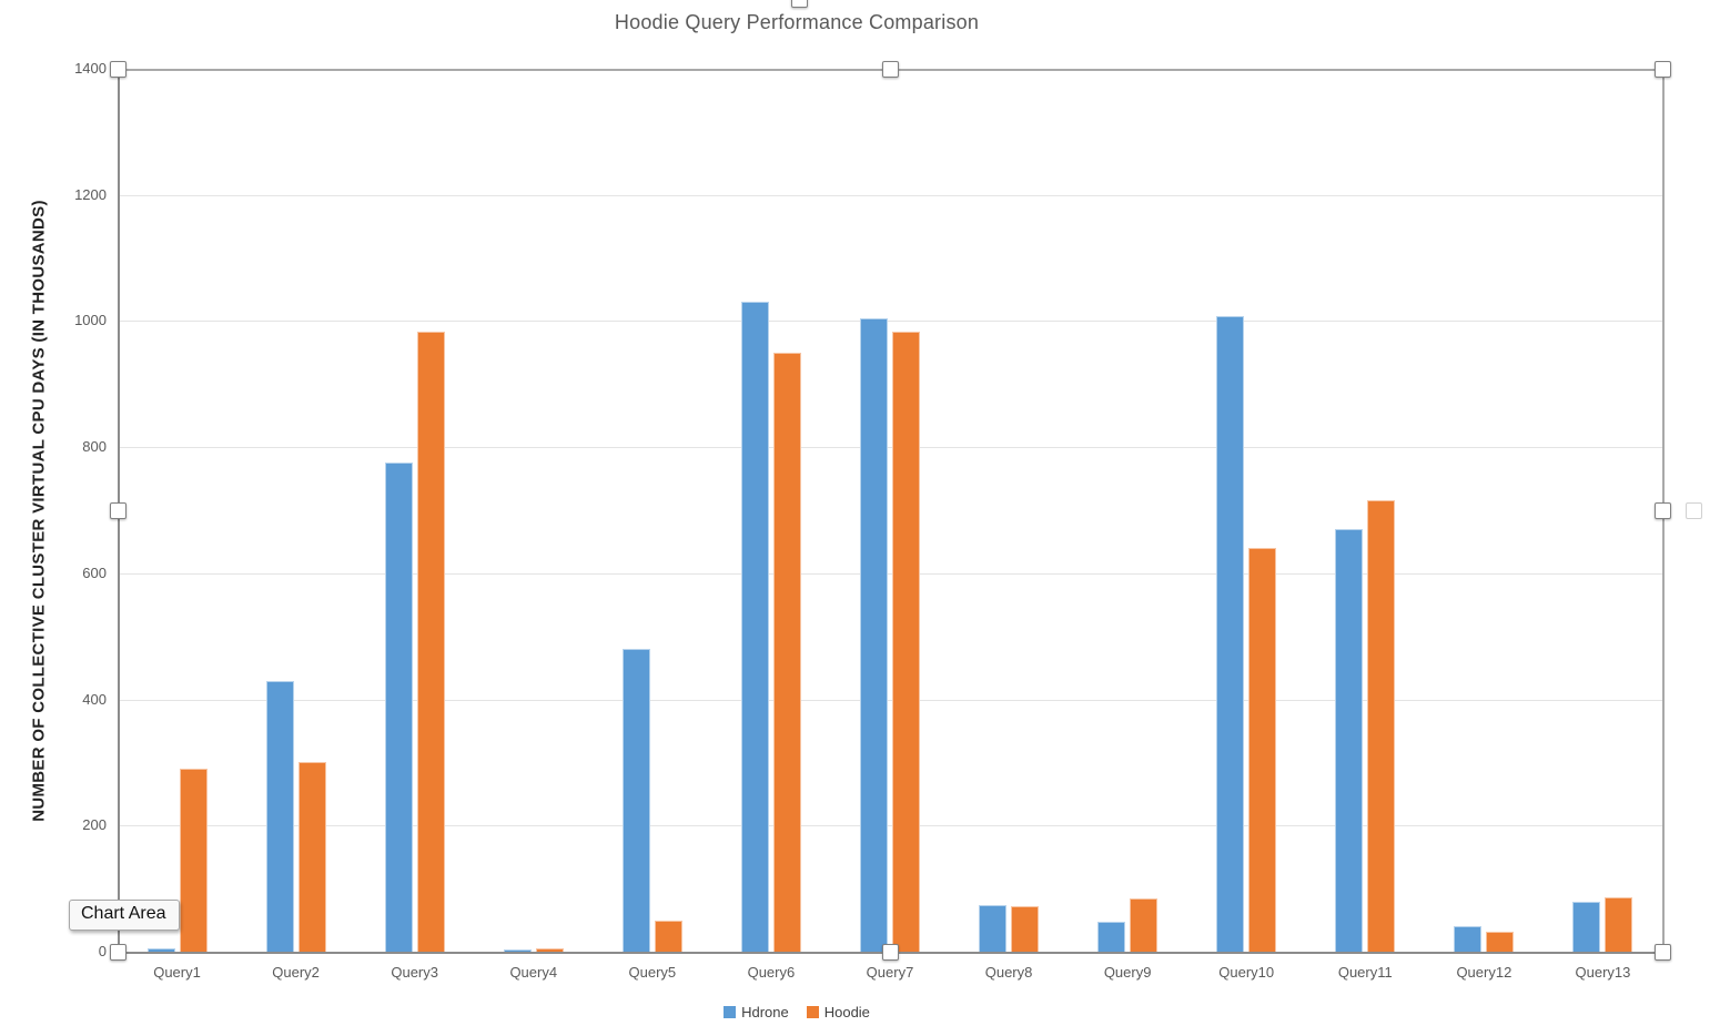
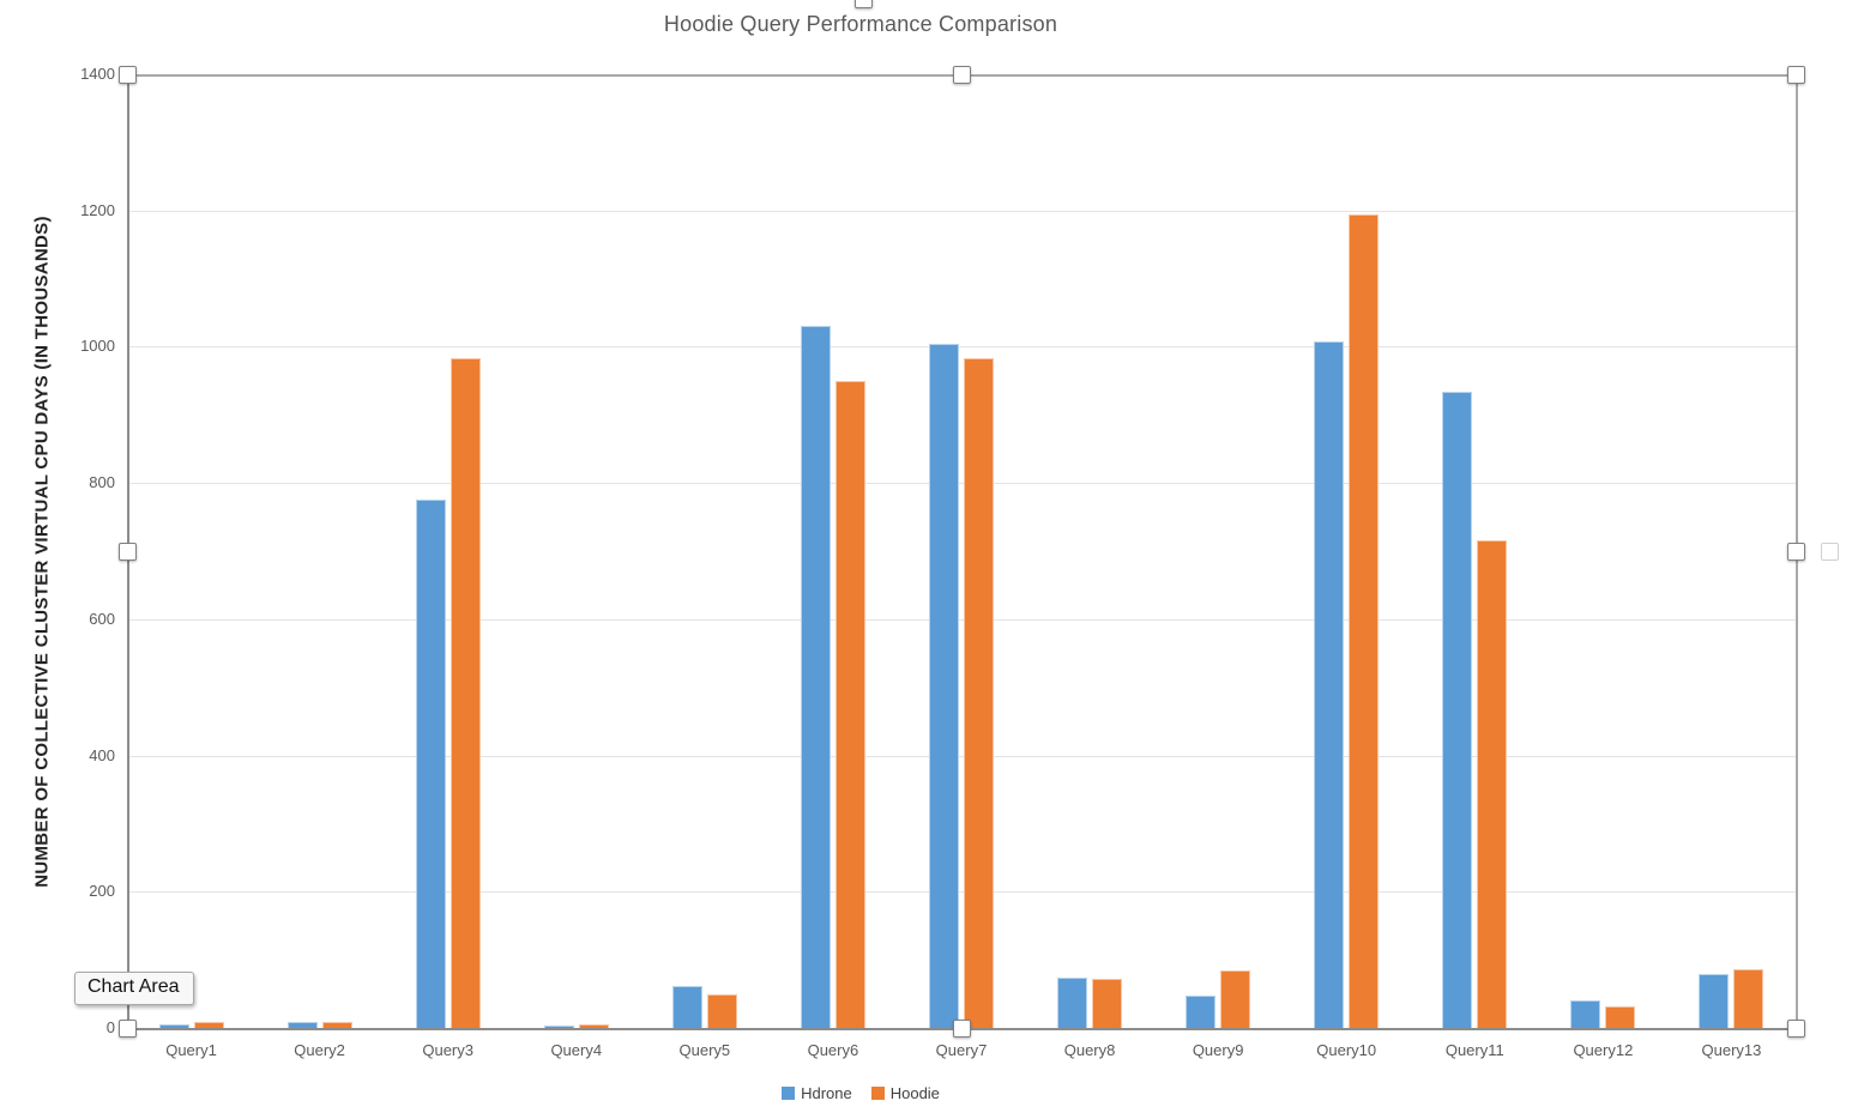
Hoodie/Query1: 290 -> 10
Hdrone/Query2: 430 -> 10
Hoodie/Query2: 300 -> 10
Hdrone/Query5: 480 -> 60
Hoodie/Query10: 640 -> 1190
Hdrone/Query11: 670 -> 930
